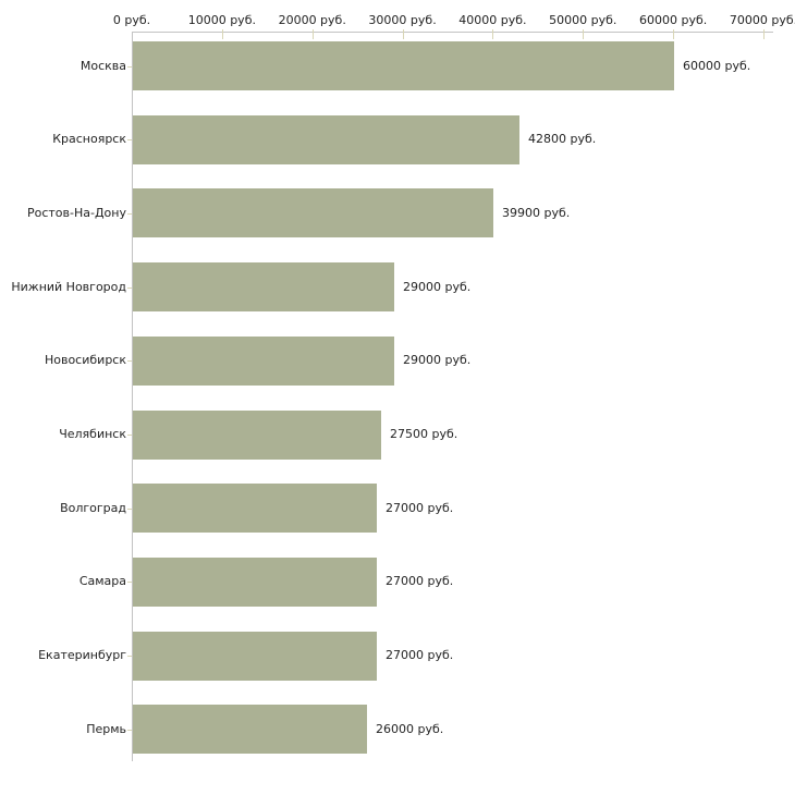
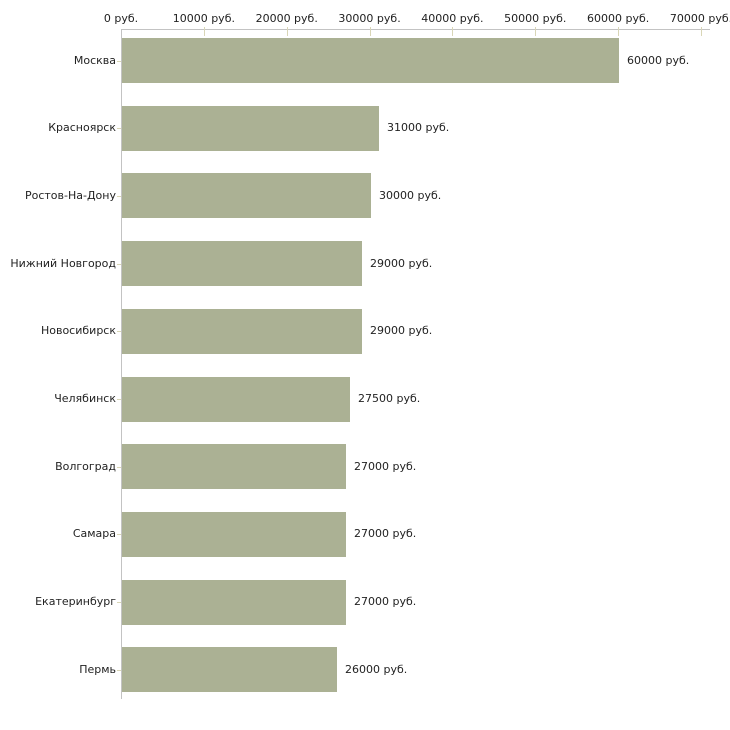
Красноярск: 42800 -> 31000
Ростов-На-Дону: 39900 -> 30000
